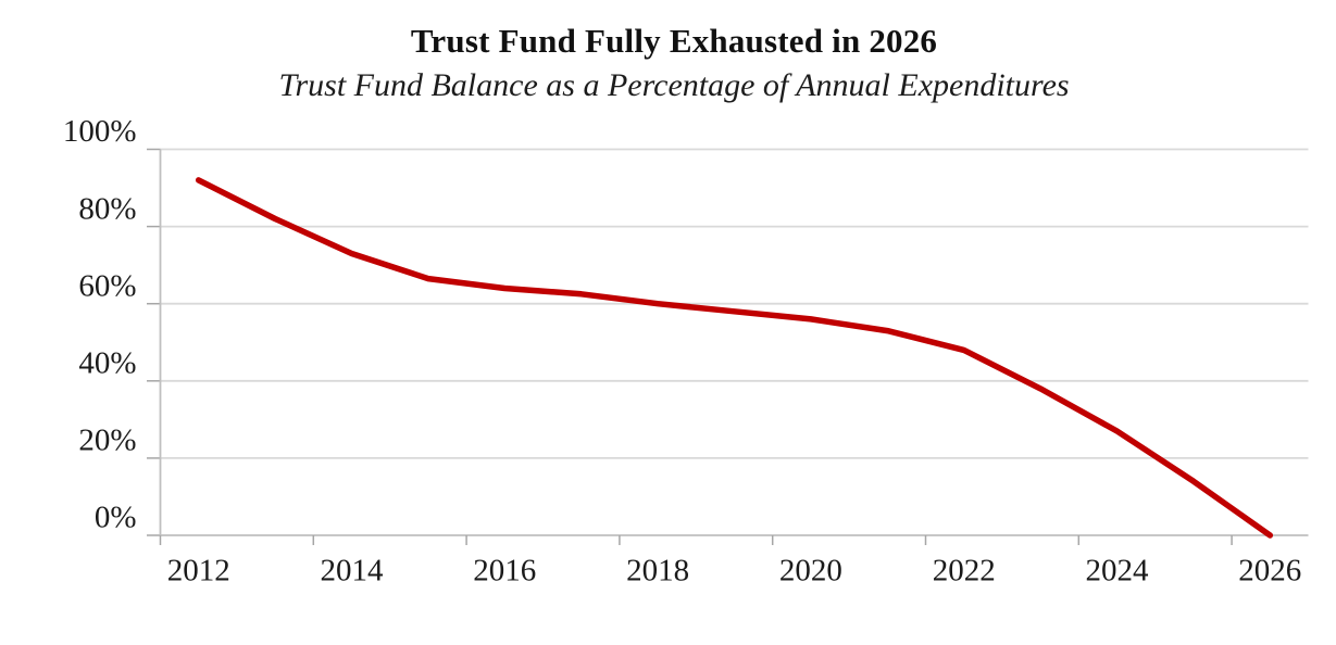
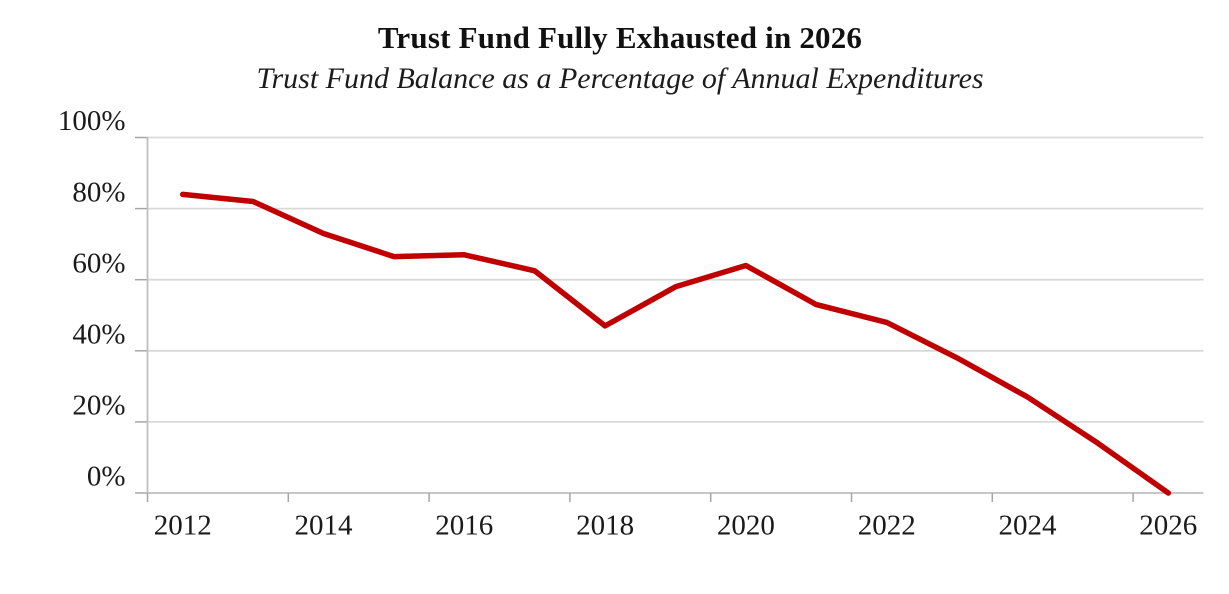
2012: 92% -> 84%
2016: 64% -> 67%
2018: 60% -> 47%
2020: 56% -> 64%
